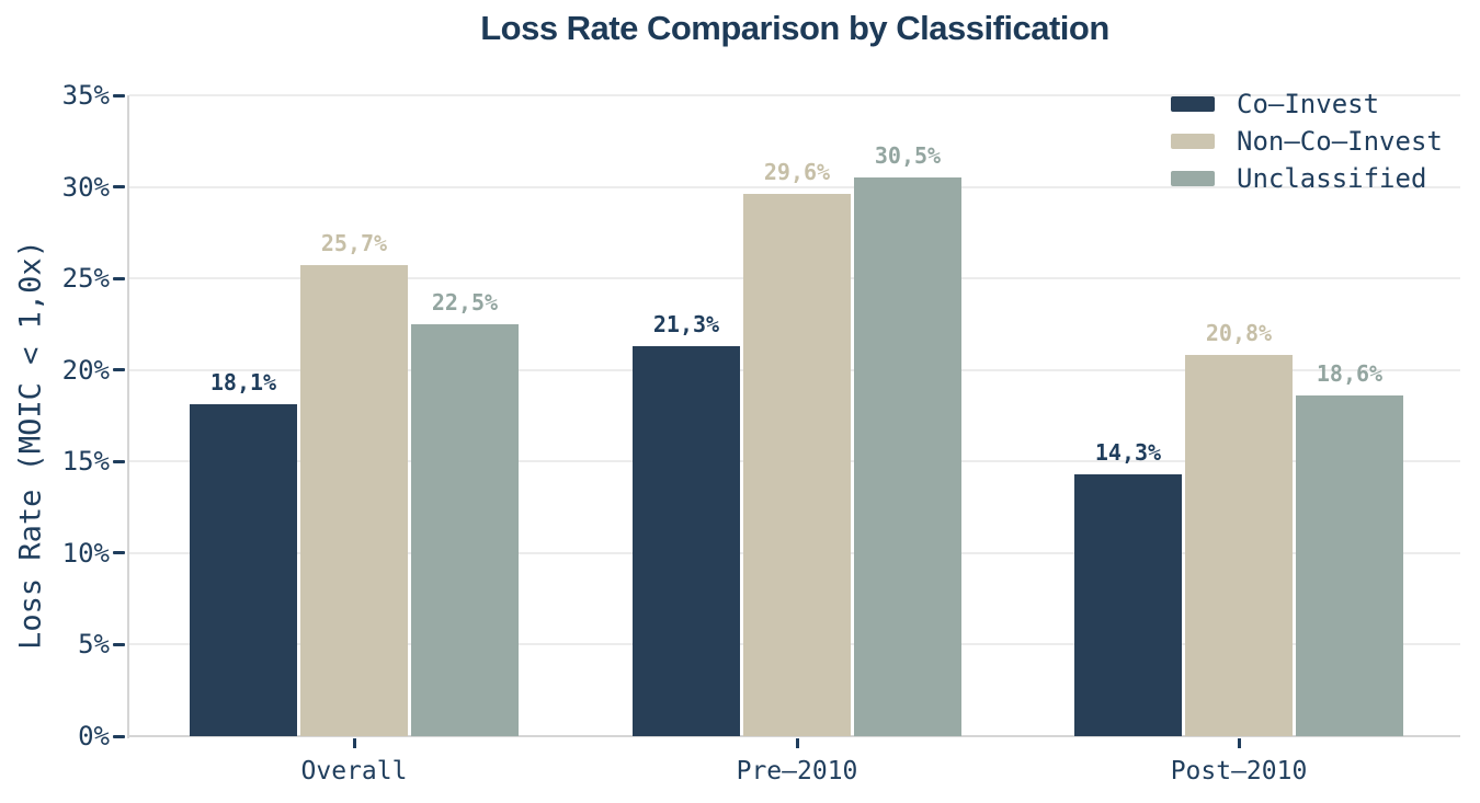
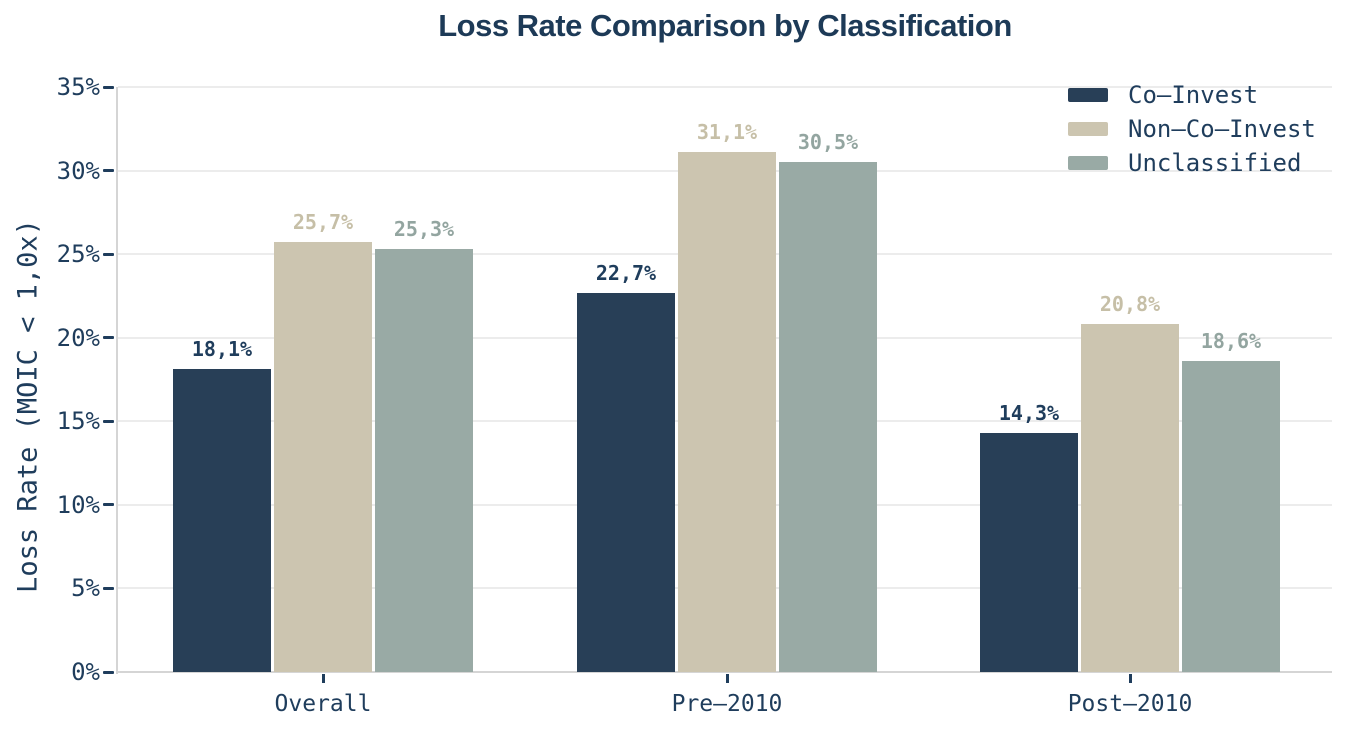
Unclassified/Overall: 22,5% -> 25,3%
Co–Invest/Pre–2010: 21,3% -> 22,7%
Non–Co–Invest/Pre–2010: 29,6% -> 31,1%
